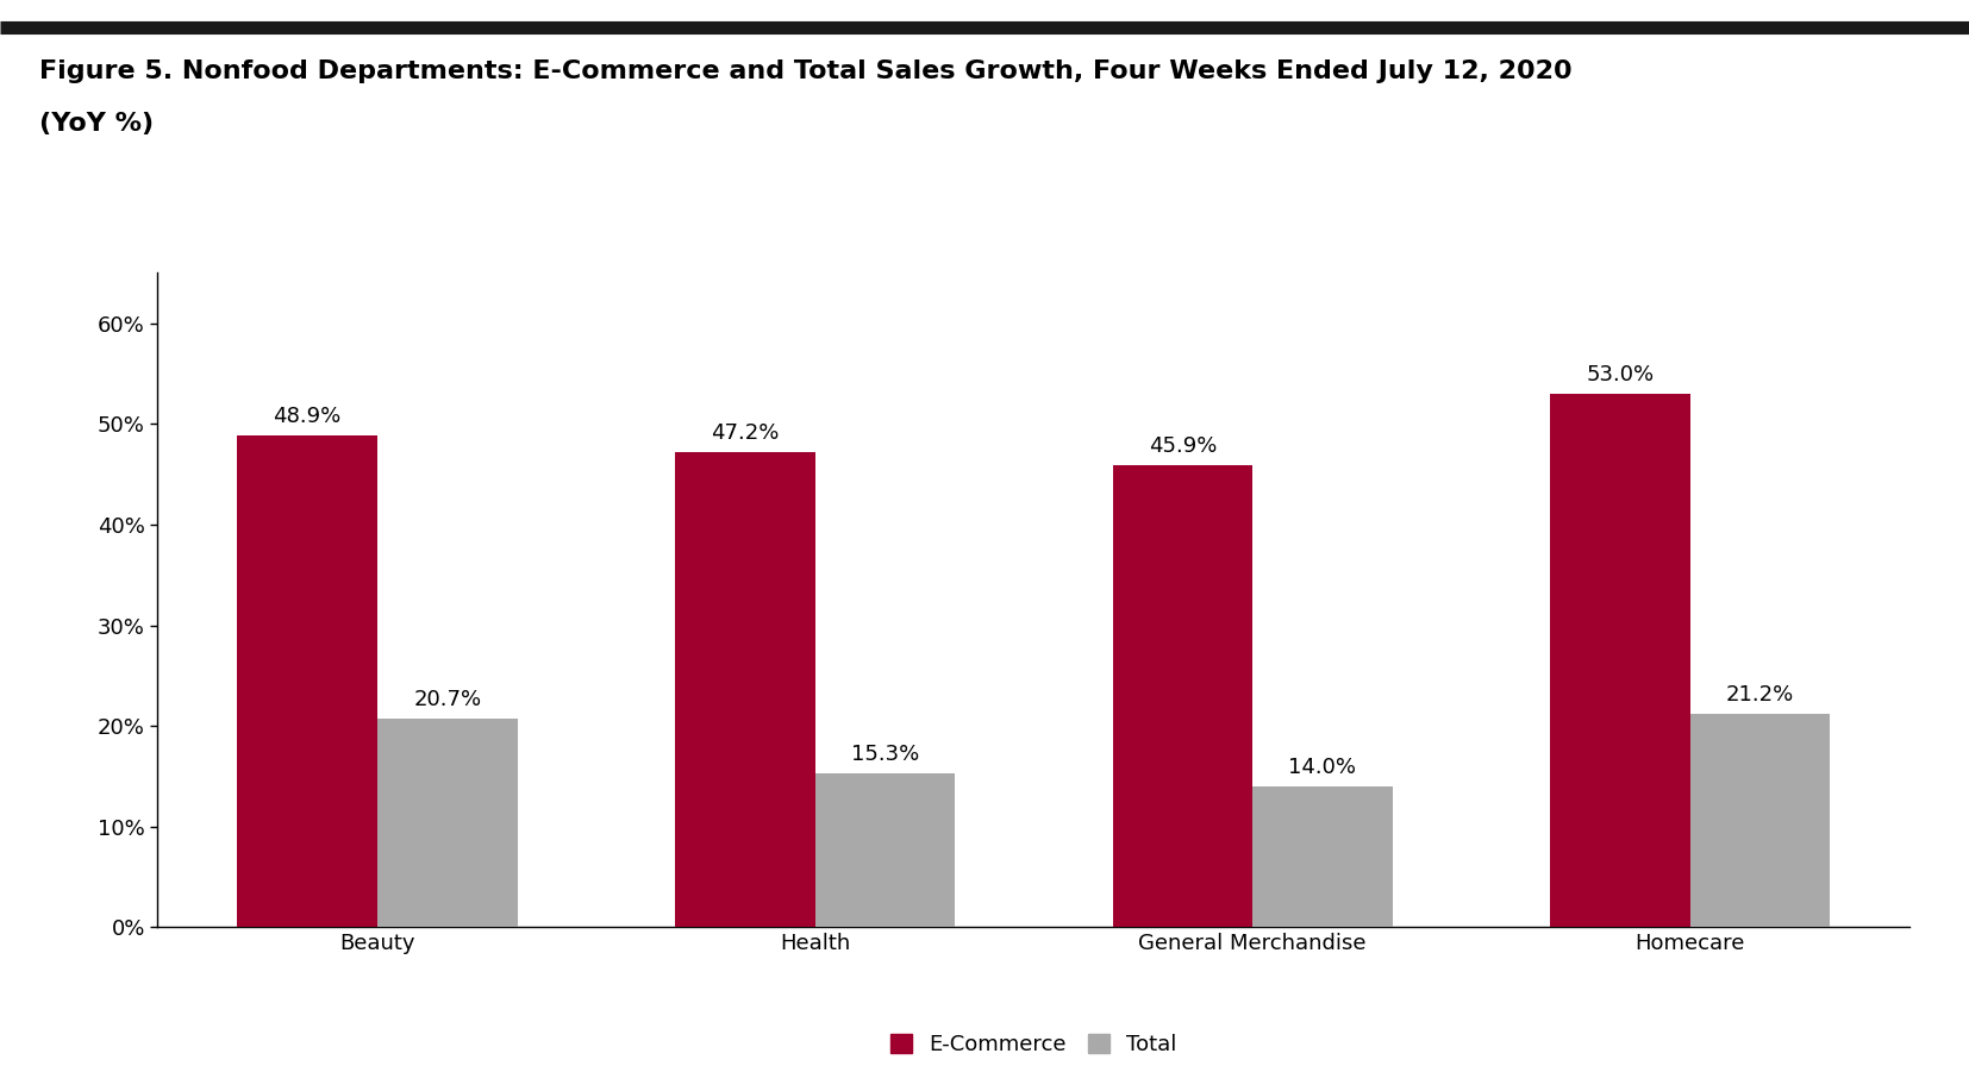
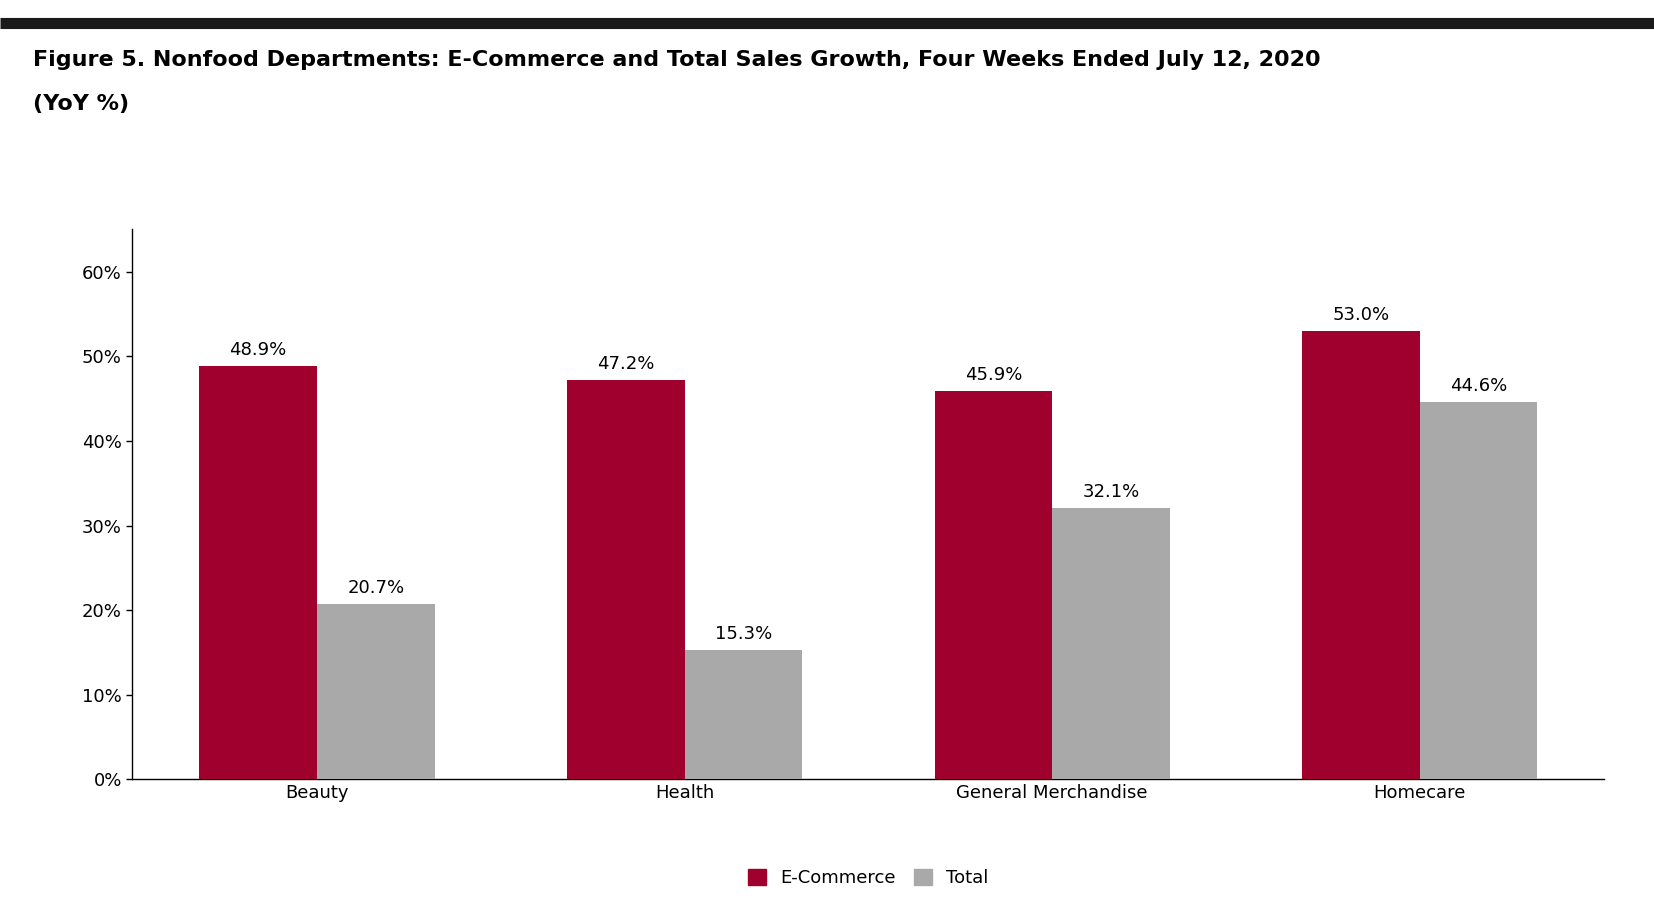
Total/General Merchandise: 14.0% -> 32.1%
Total/Homecare: 21.2% -> 44.6%
